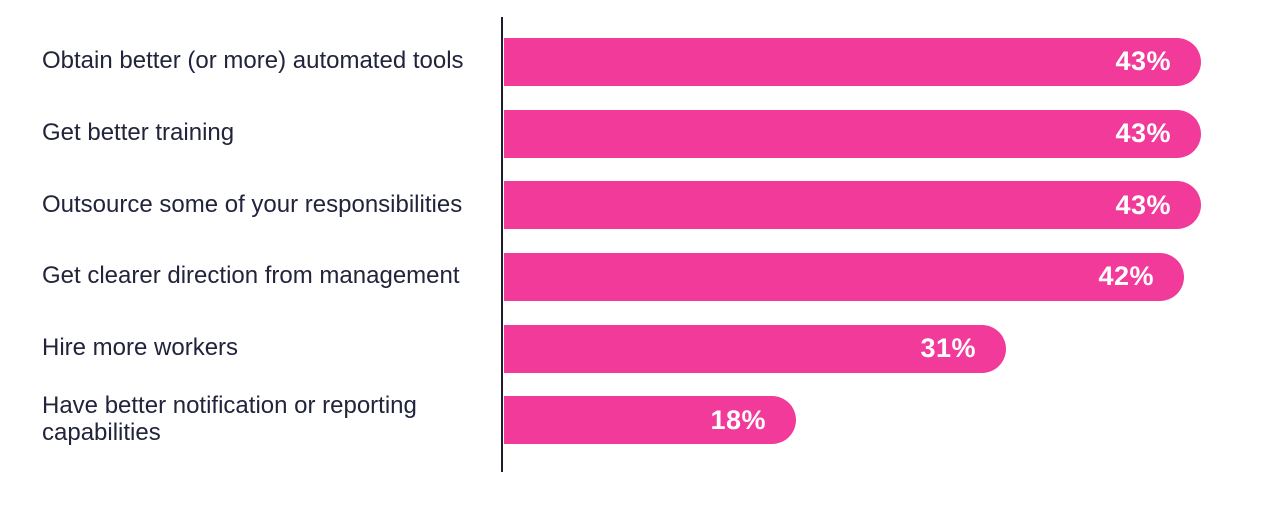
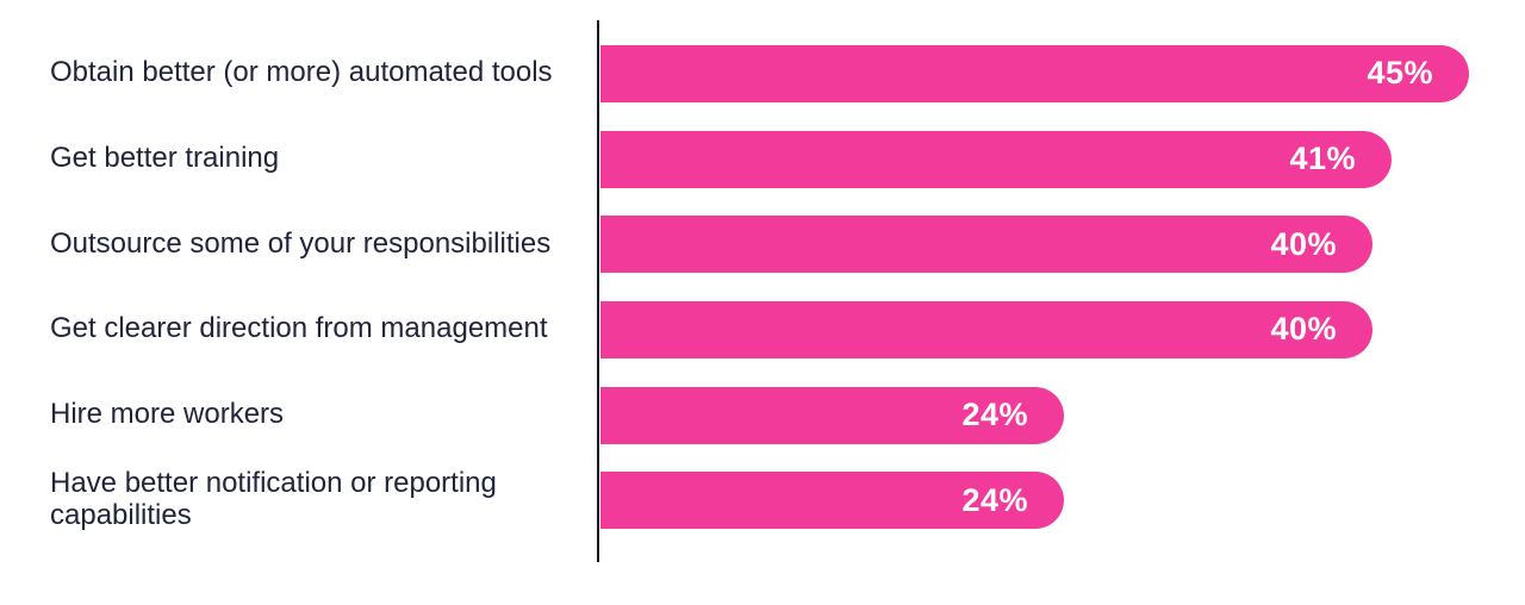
Obtain better (or more) automated tools: 43% -> 45%
Get better training: 43% -> 41%
Outsource some of your responsibilities: 43% -> 40%
Get clearer direction from management: 42% -> 40%
Hire more workers: 31% -> 24%
Have better notification or reporting capabilities: 18% -> 24%
